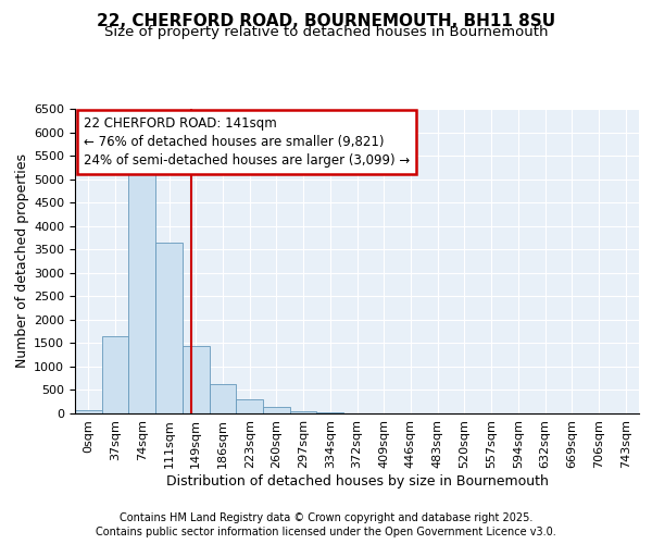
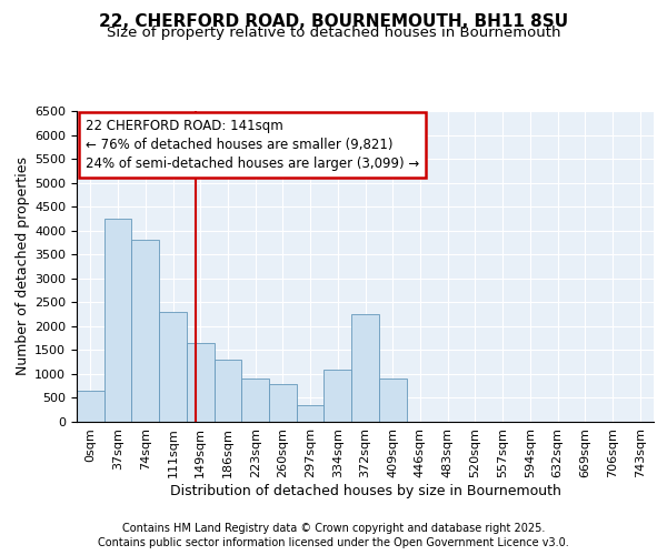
0sqm: 60 -> 650
37sqm: 1650 -> 4250
74sqm: 5100 -> 3800
111sqm: 3650 -> 2300
149sqm: 1430 -> 1650
186sqm: 620 -> 1300
223sqm: 310 -> 900
260sqm: 140 -> 800
297sqm: 60 -> 350
334sqm: 20 -> 1100
372sqm: 0 -> 2250
409sqm: 0 -> 900
